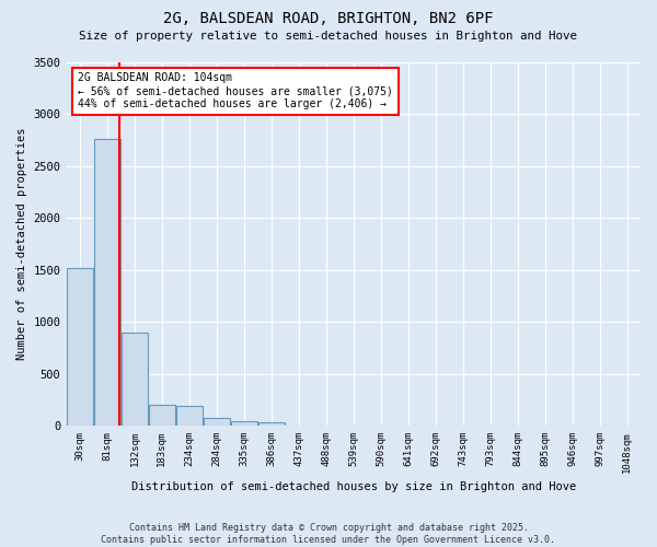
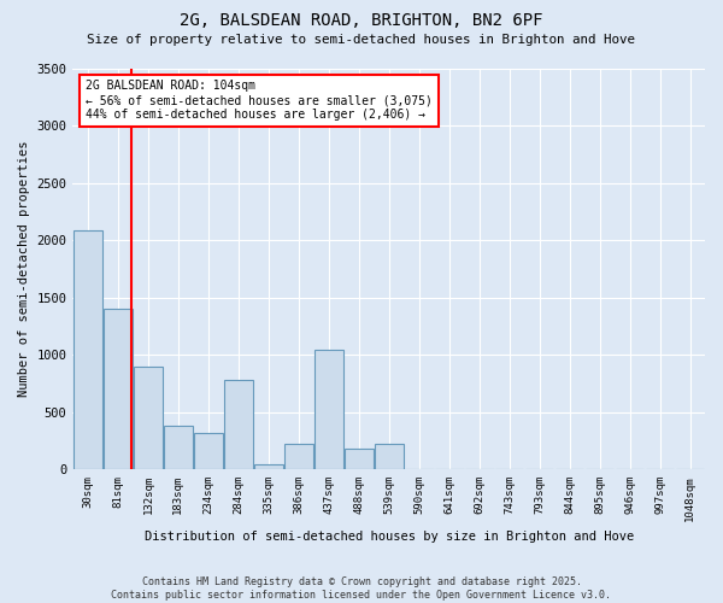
30sqm: 1520 -> 2080
81sqm: 2760 -> 1400
183sqm: 200 -> 380
234sqm: 190 -> 320
284sqm: 80 -> 780
386sqm: 30 -> 220
437sqm: 0 -> 1040
488sqm: 0 -> 180
539sqm: 0 -> 220
